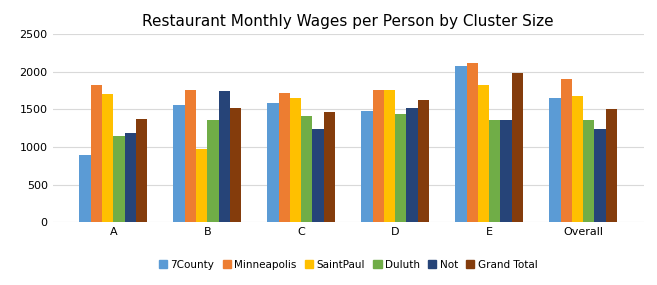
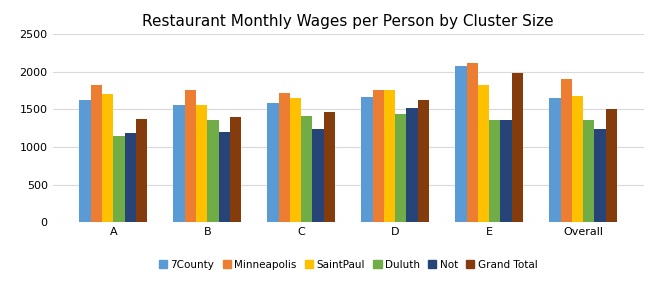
7County/A: 900 -> 1620
SaintPaul/B: 980 -> 1560
Not/B: 1740 -> 1200
Grand Total/B: 1520 -> 1400
7County/D: 1480 -> 1670
